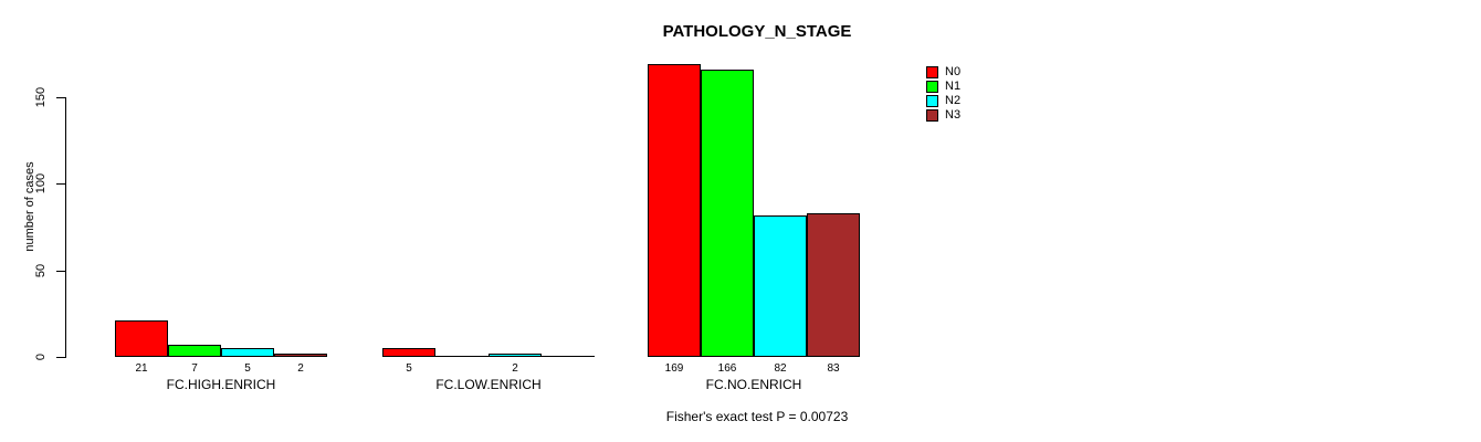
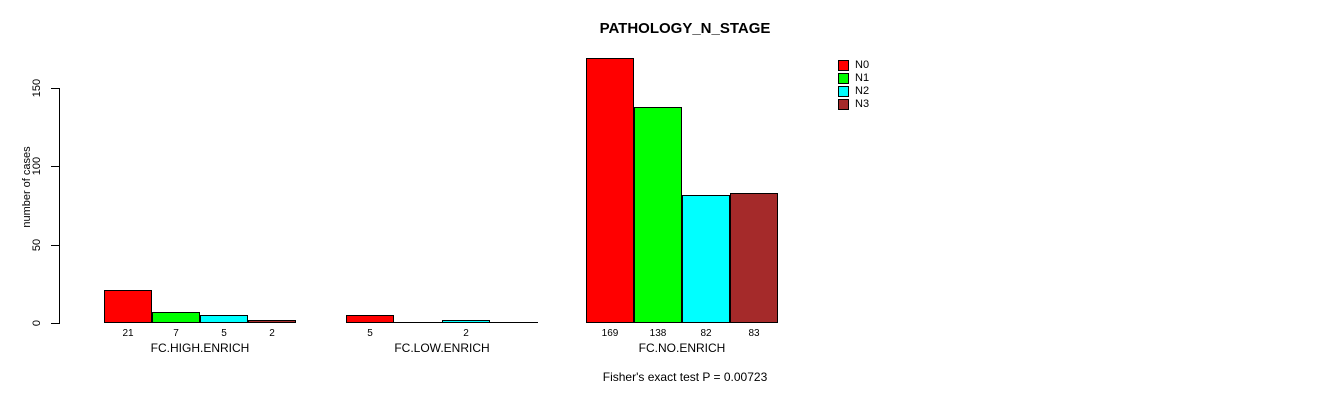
N1/FC.NO.ENRICH: 166 -> 138
